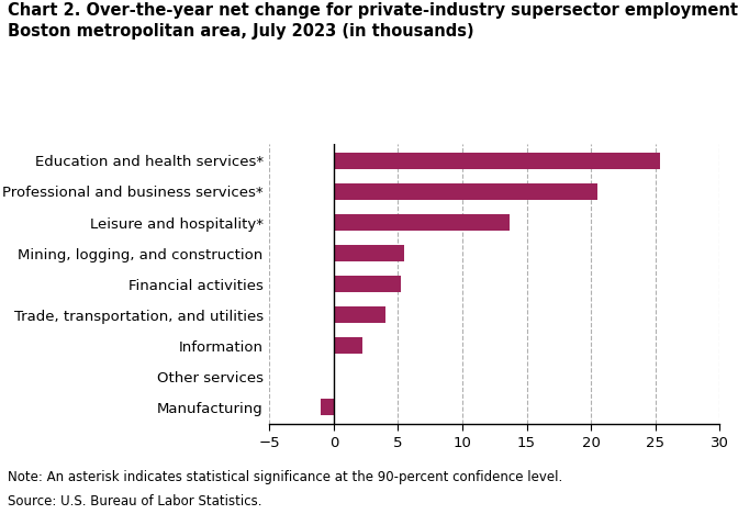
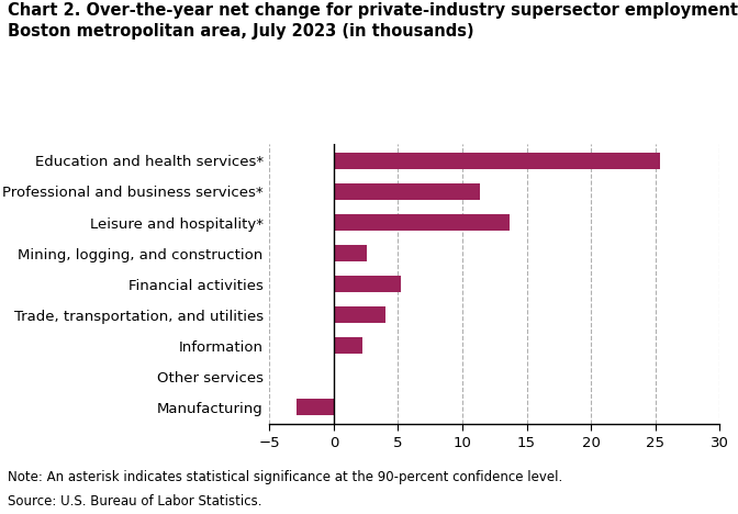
Professional and business services*: 20.5 -> 11.4
Mining, logging, and construction: 5.5 -> 2.6
Manufacturing: -1.0 -> -2.9
